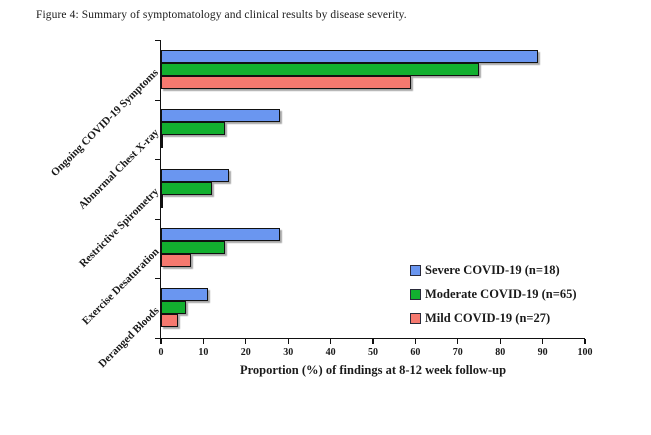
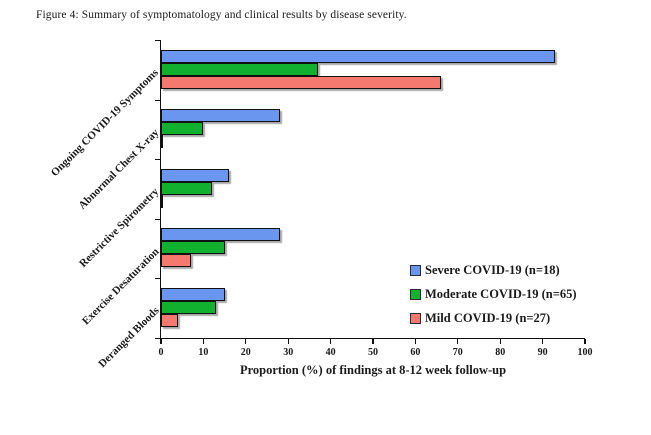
Severe COVID-19 (n=18)/Ongoing COVID-19 Symptoms: 89 -> 93
Moderate COVID-19 (n=65)/Ongoing COVID-19 Symptoms: 75 -> 37
Mild COVID-19 (n=27)/Ongoing COVID-19 Symptoms: 59 -> 66
Moderate COVID-19 (n=65)/Abnormal Chest X-ray: 15 -> 10
Severe COVID-19 (n=18)/Deranged Bloods: 11 -> 15
Moderate COVID-19 (n=65)/Deranged Bloods: 6 -> 13
